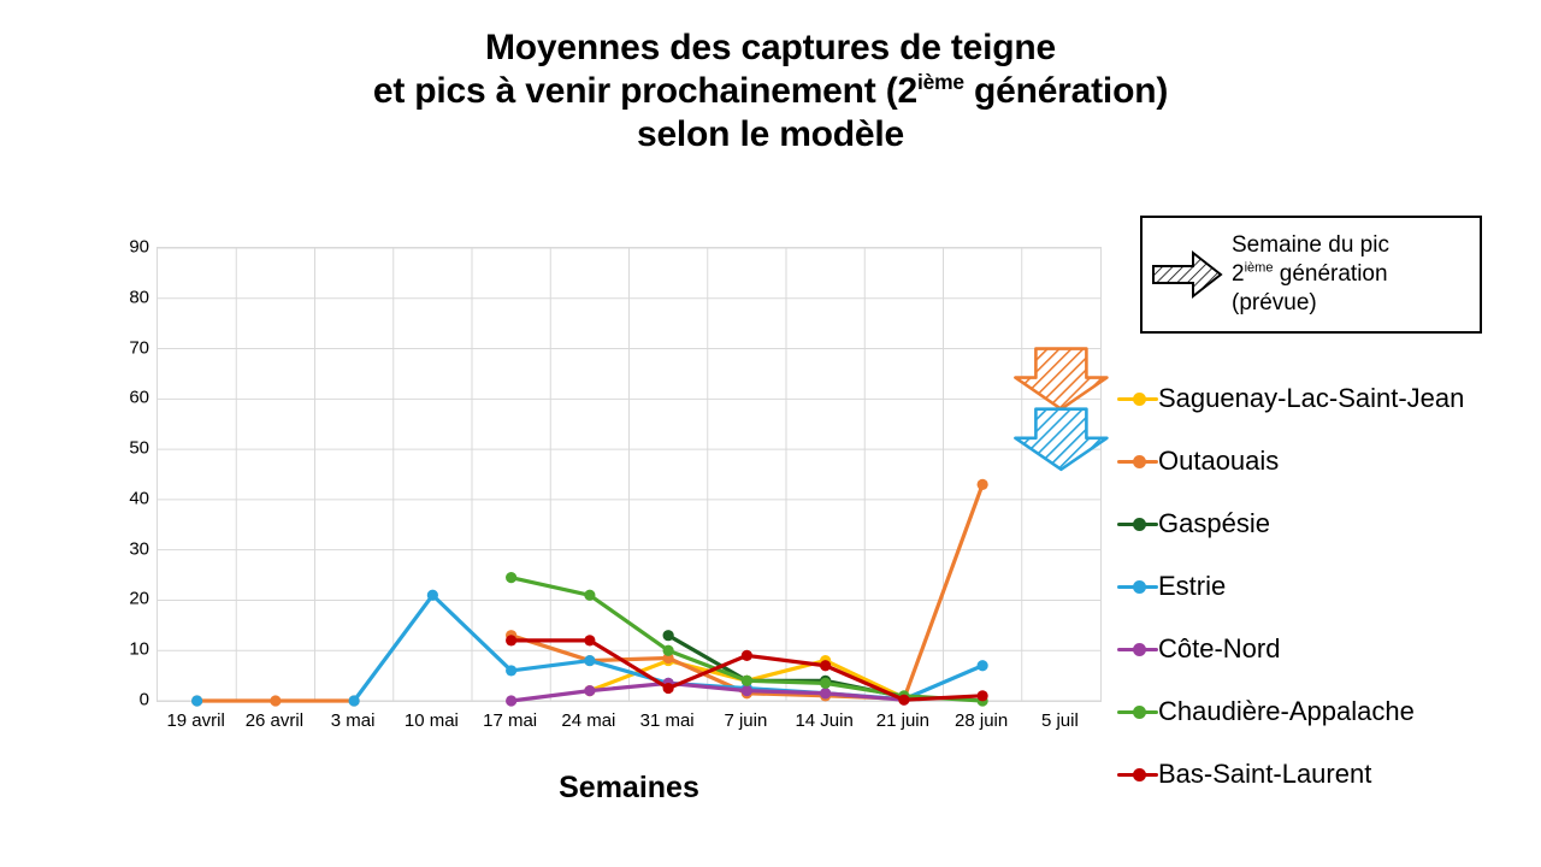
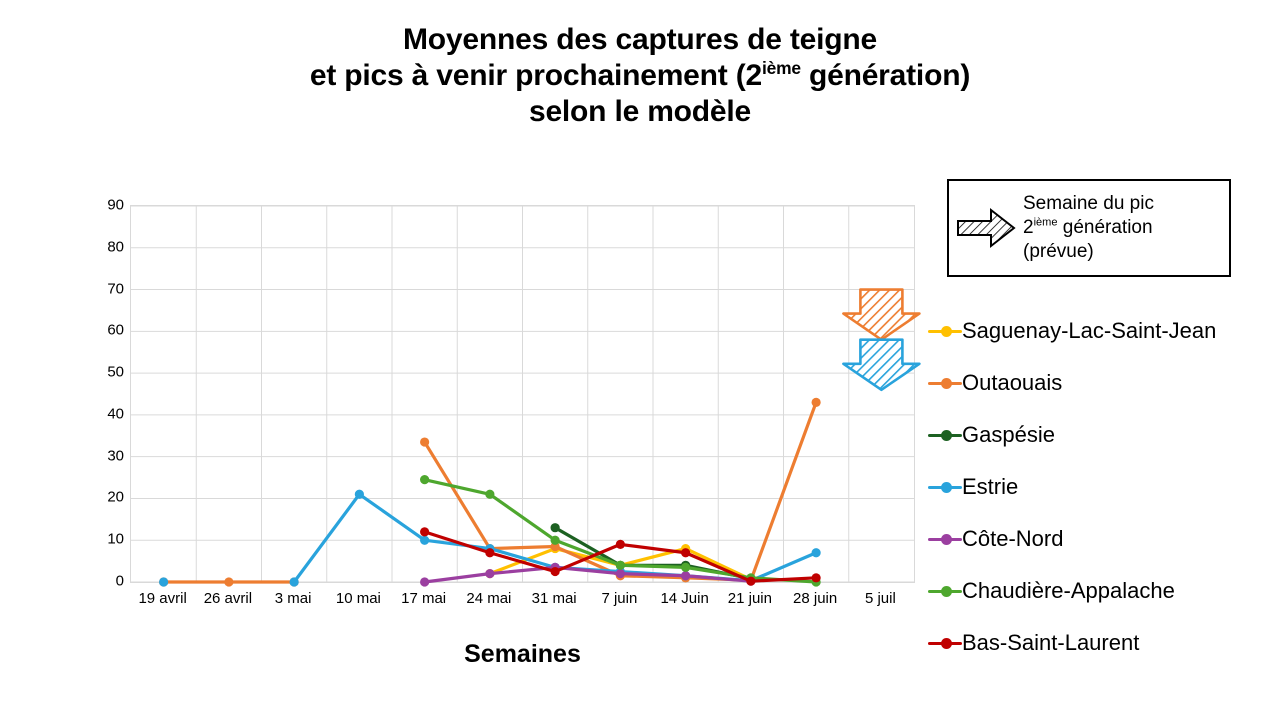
Outaouais/17 mai: 13 -> 34
Estrie/17 mai: 6 -> 10
Bas-Saint-Laurent/24 mai: 12 -> 7
